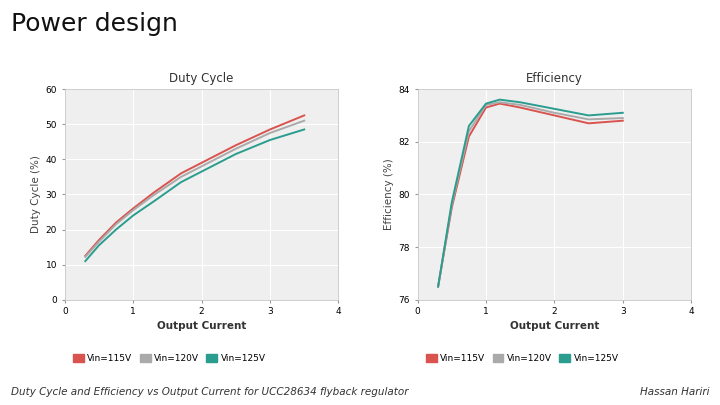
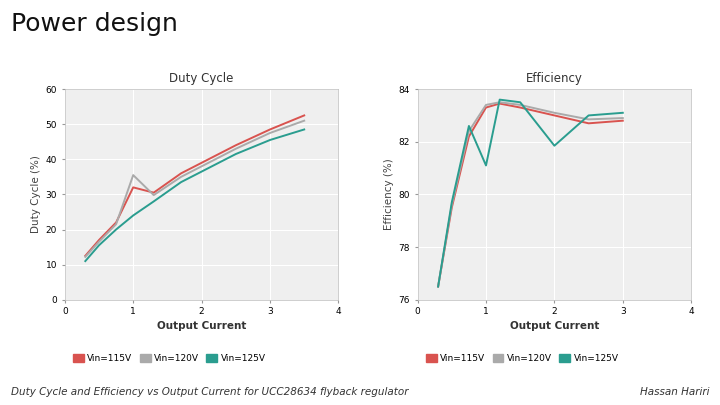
Duty Cycle/Vin=115V/1: 26.0 -> 32.0
Duty Cycle/Vin=120V/1: 25.5 -> 35.5
Efficiency/Vin=125V/1: 83.45 -> 81.10
Efficiency/Vin=125V/2: 83.25 -> 81.85
